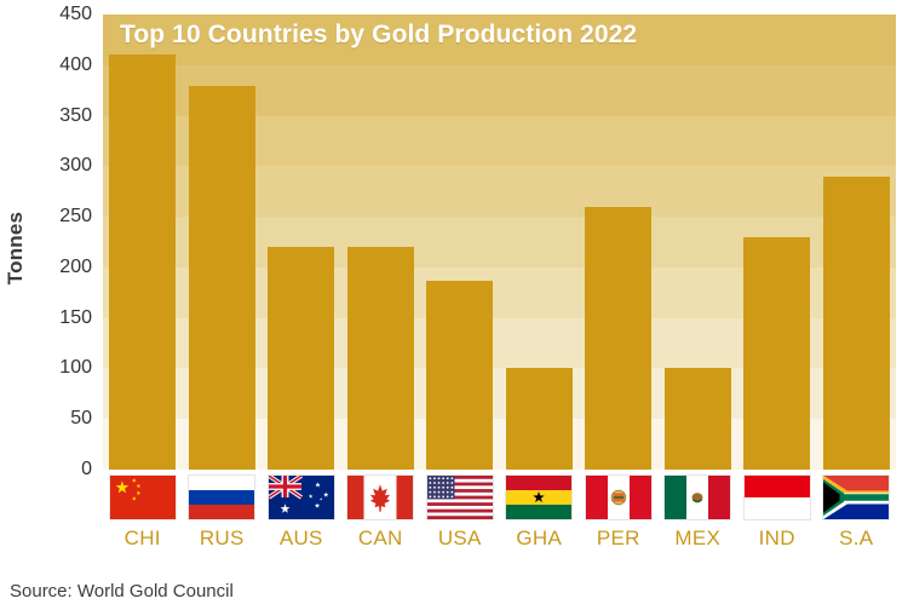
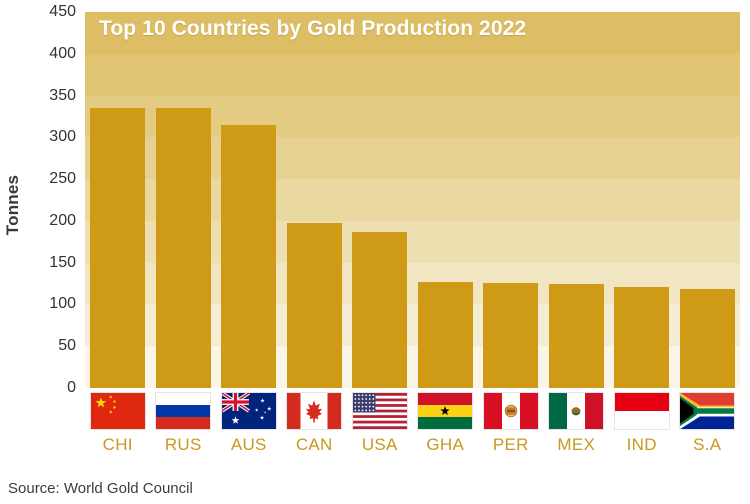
CHI: 410 -> 340
RUS: 380 -> 340
AUS: 220 -> 320
CAN: 220 -> 200
GHA: 100 -> 130
PER: 260 -> 130
MEX: 100 -> 120
IND: 230 -> 120
S.A: 290 -> 120
